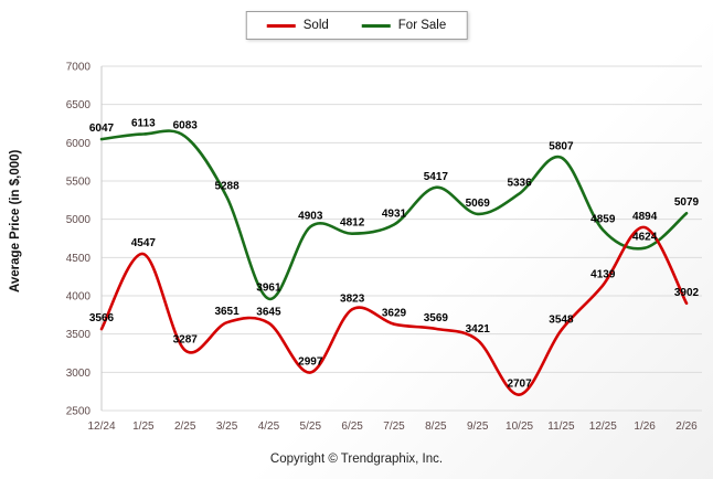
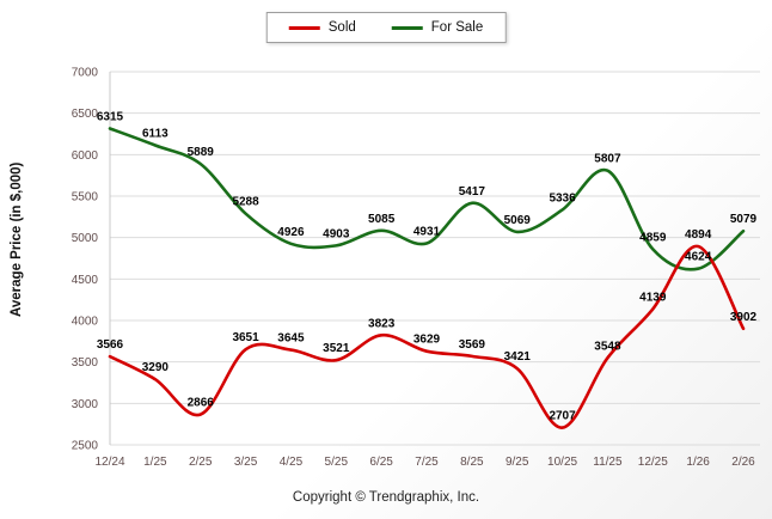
For Sale/12/24: 6047 -> 6315
Sold/1/25: 4547 -> 3290
Sold/2/25: 3287 -> 2866
For Sale/2/25: 6083 -> 5889
For Sale/4/25: 3961 -> 4926
Sold/5/25: 2997 -> 3521
For Sale/6/25: 4812 -> 5085
